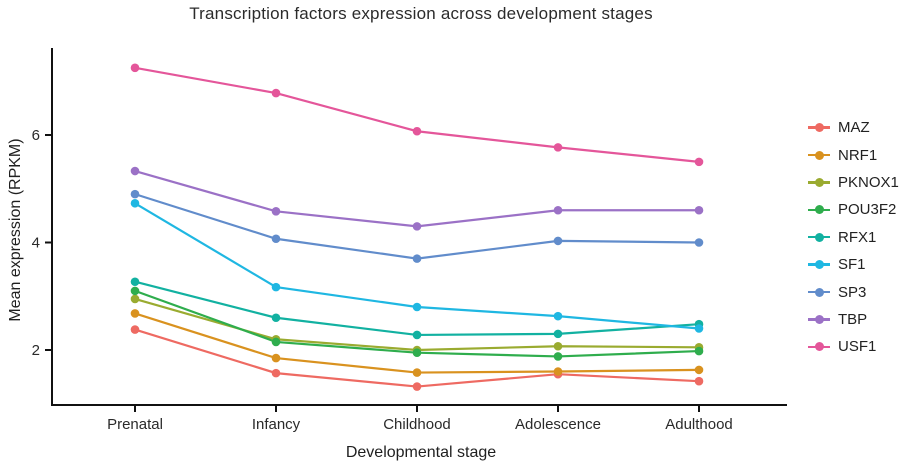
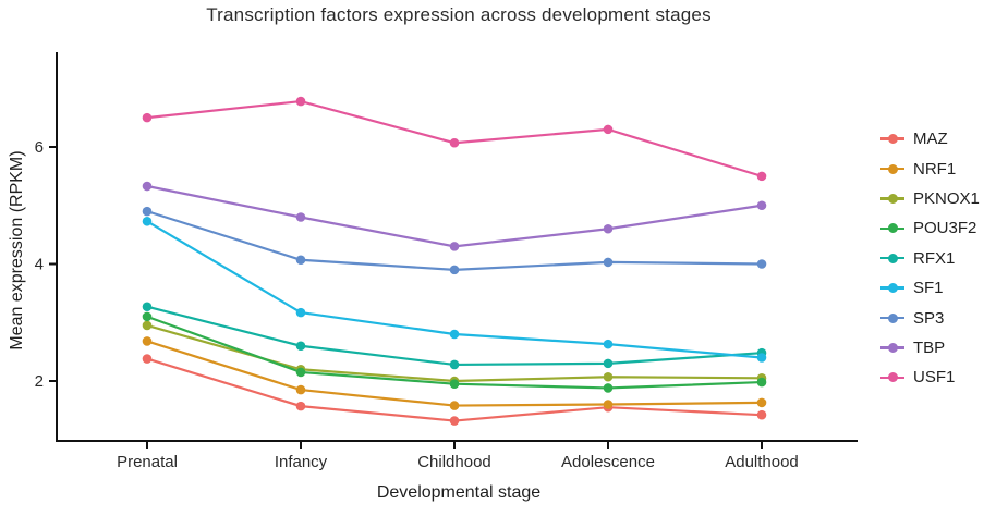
USF1/Prenatal: 7.2 -> 6.5
TBP/Infancy: 4.6 -> 4.8
SP3/Childhood: 3.7 -> 3.9
USF1/Adolescence: 5.8 -> 6.3
TBP/Adulthood: 4.6 -> 5.0
